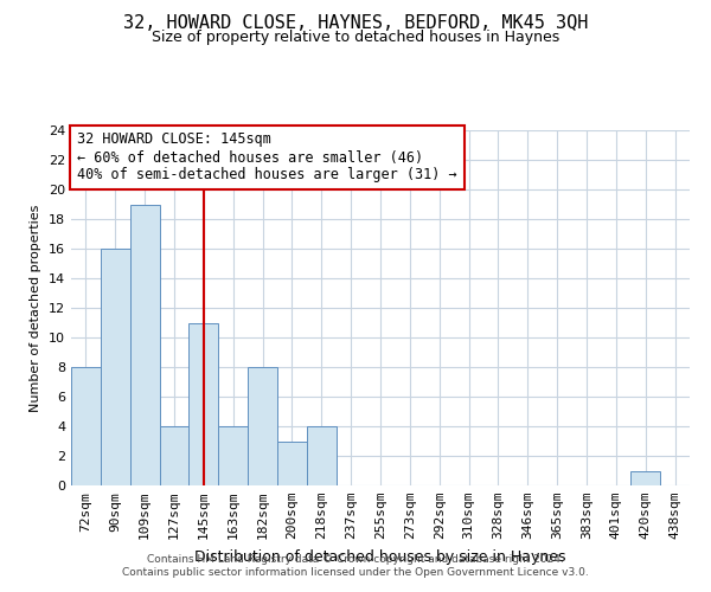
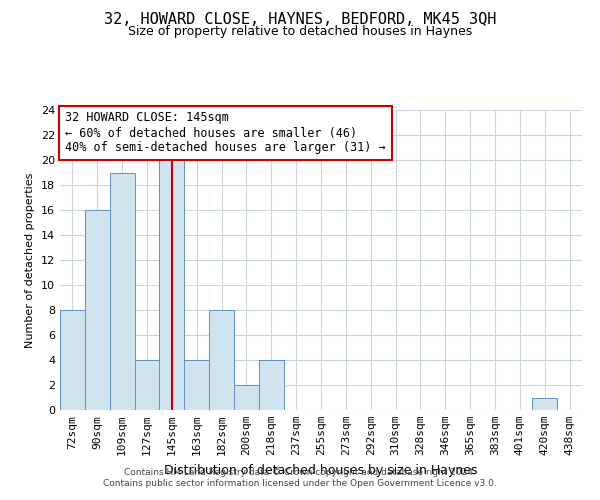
145sqm: 11 -> 20
200sqm: 3 -> 2
